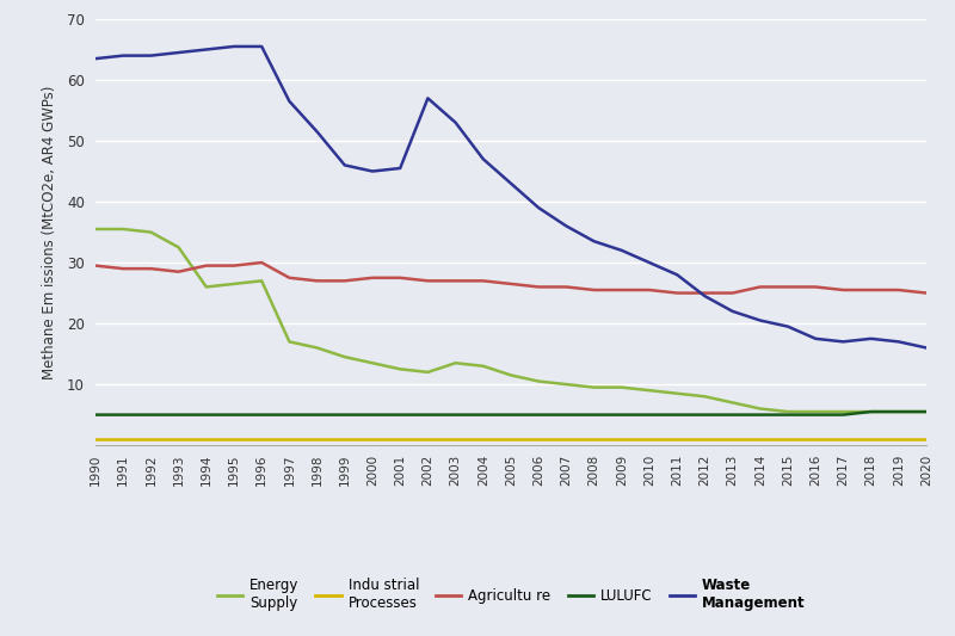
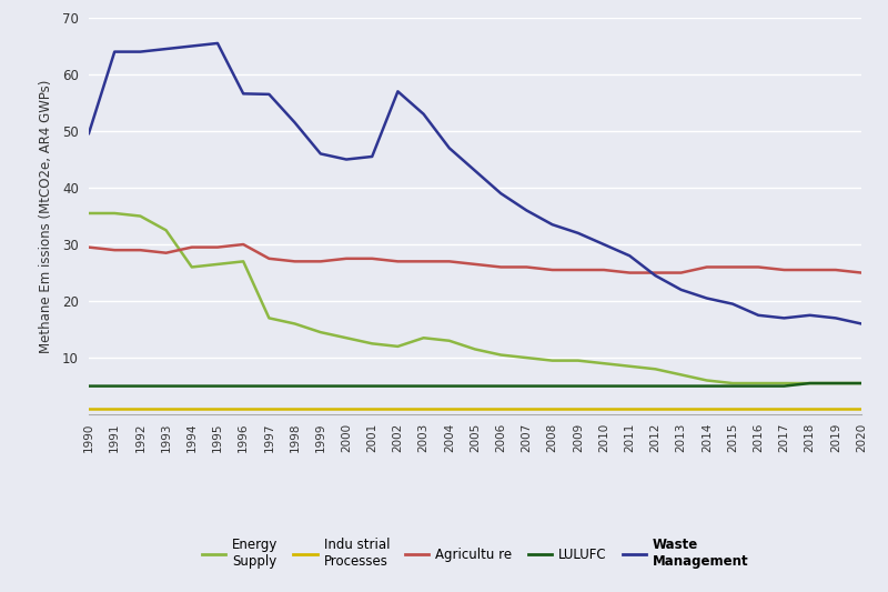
Waste Management/1990: 63.5 -> 49.6
Waste Management/1996: 65.5 -> 56.6
